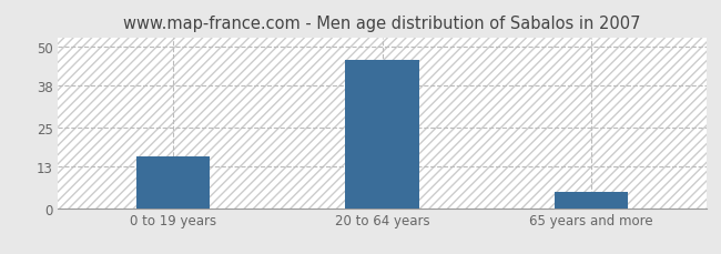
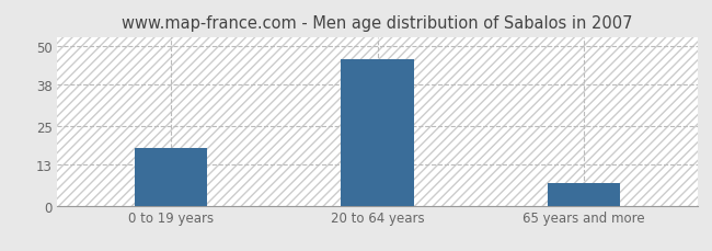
0 to 19 years: 16 -> 18
65 years and more: 5 -> 7
